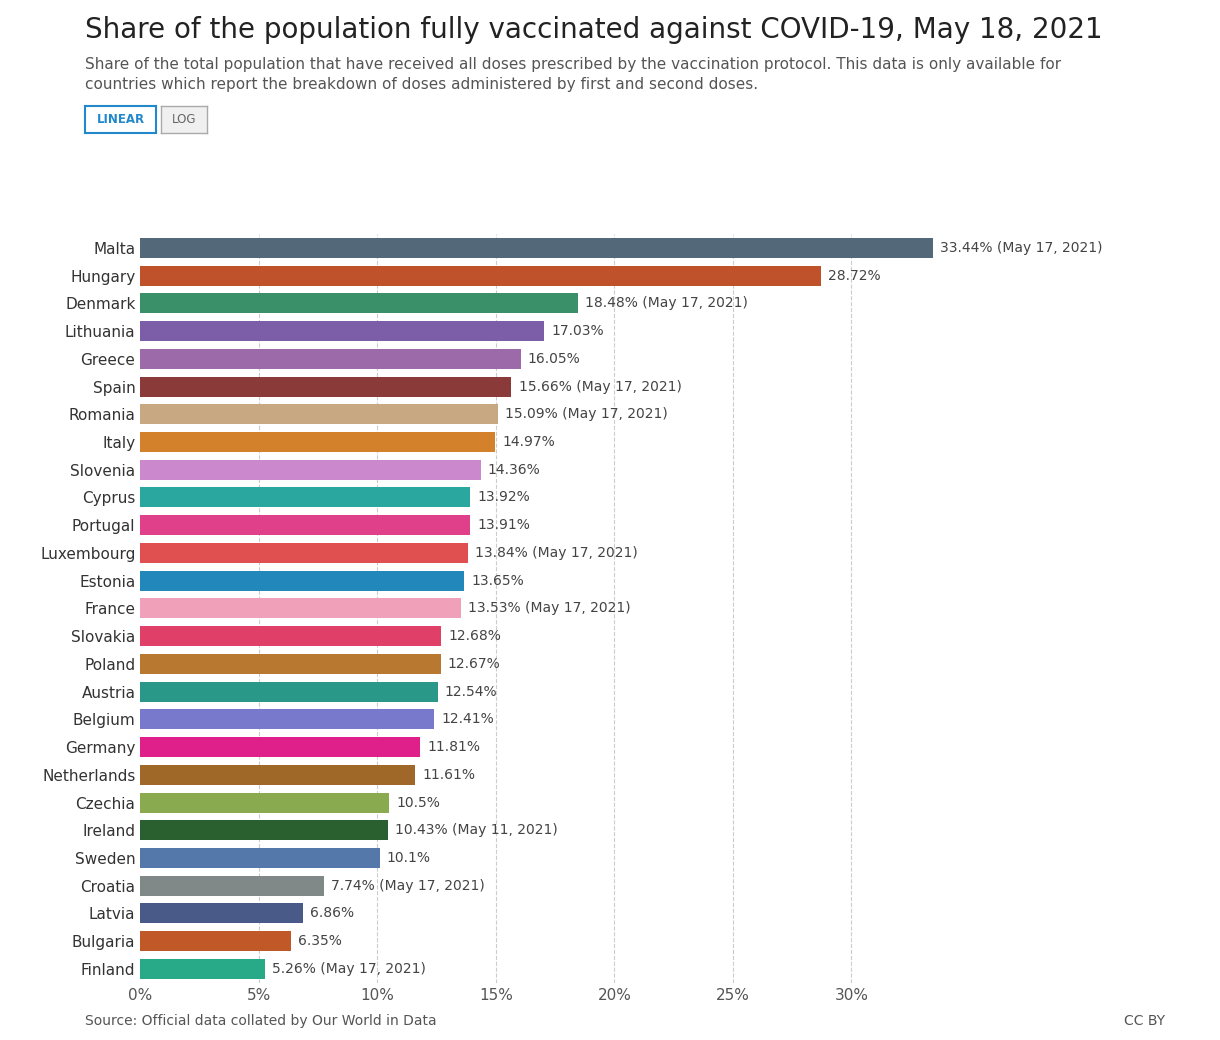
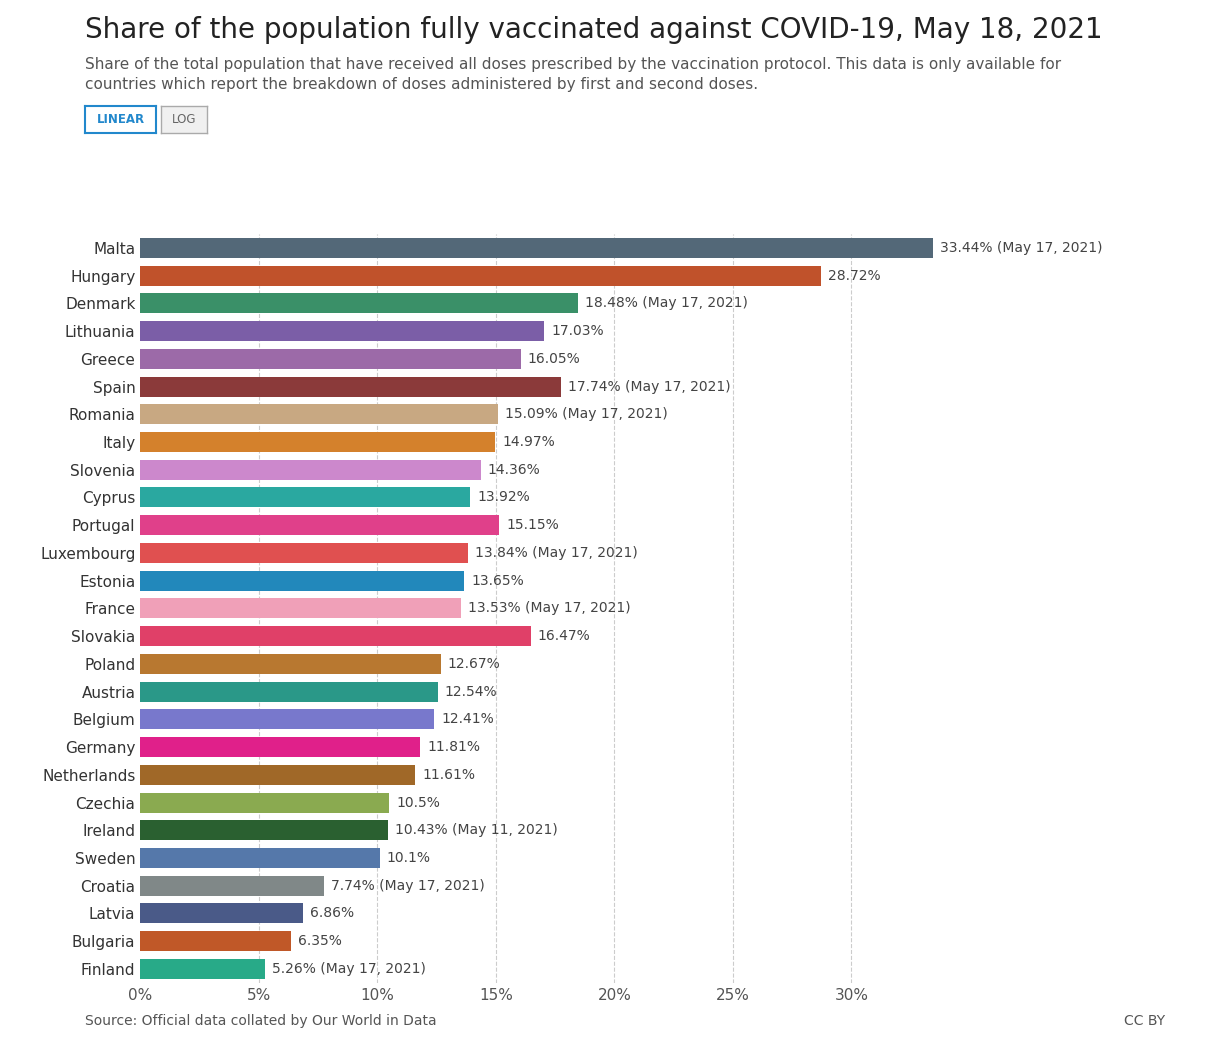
Spain: 15.66% -> 17.74%
Portugal: 13.91% -> 15.15%
Slovakia: 12.68% -> 16.47%
